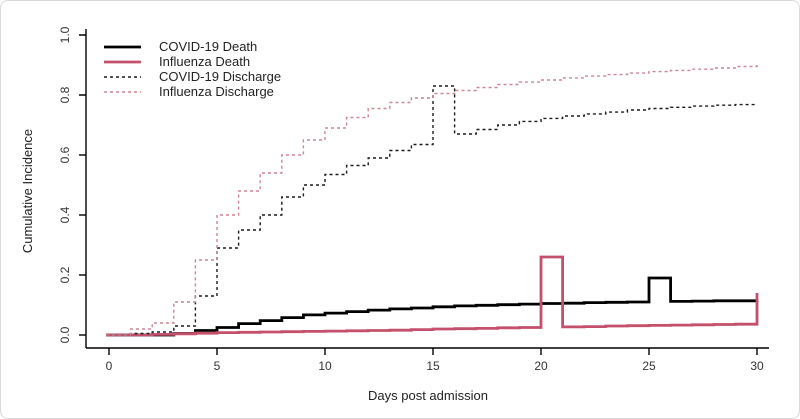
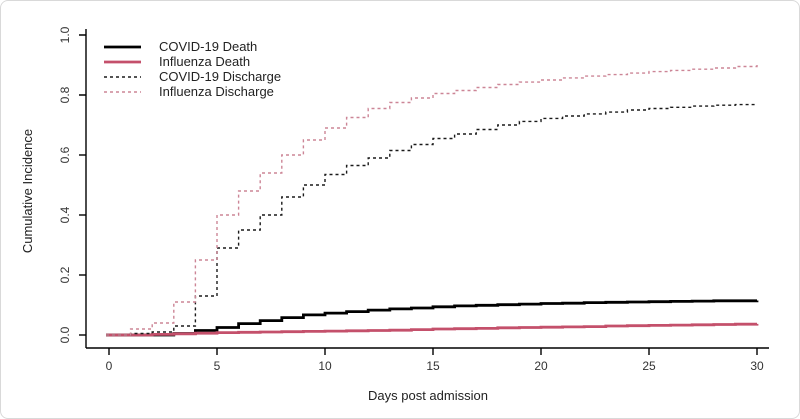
COVID-19 Discharge/15: 0.83 -> 0.66
Influenza Death/20: 0.26 -> 0.03
COVID-19 Death/25: 0.19 -> 0.11
Influenza Death/30: 0.14 -> 0.04
